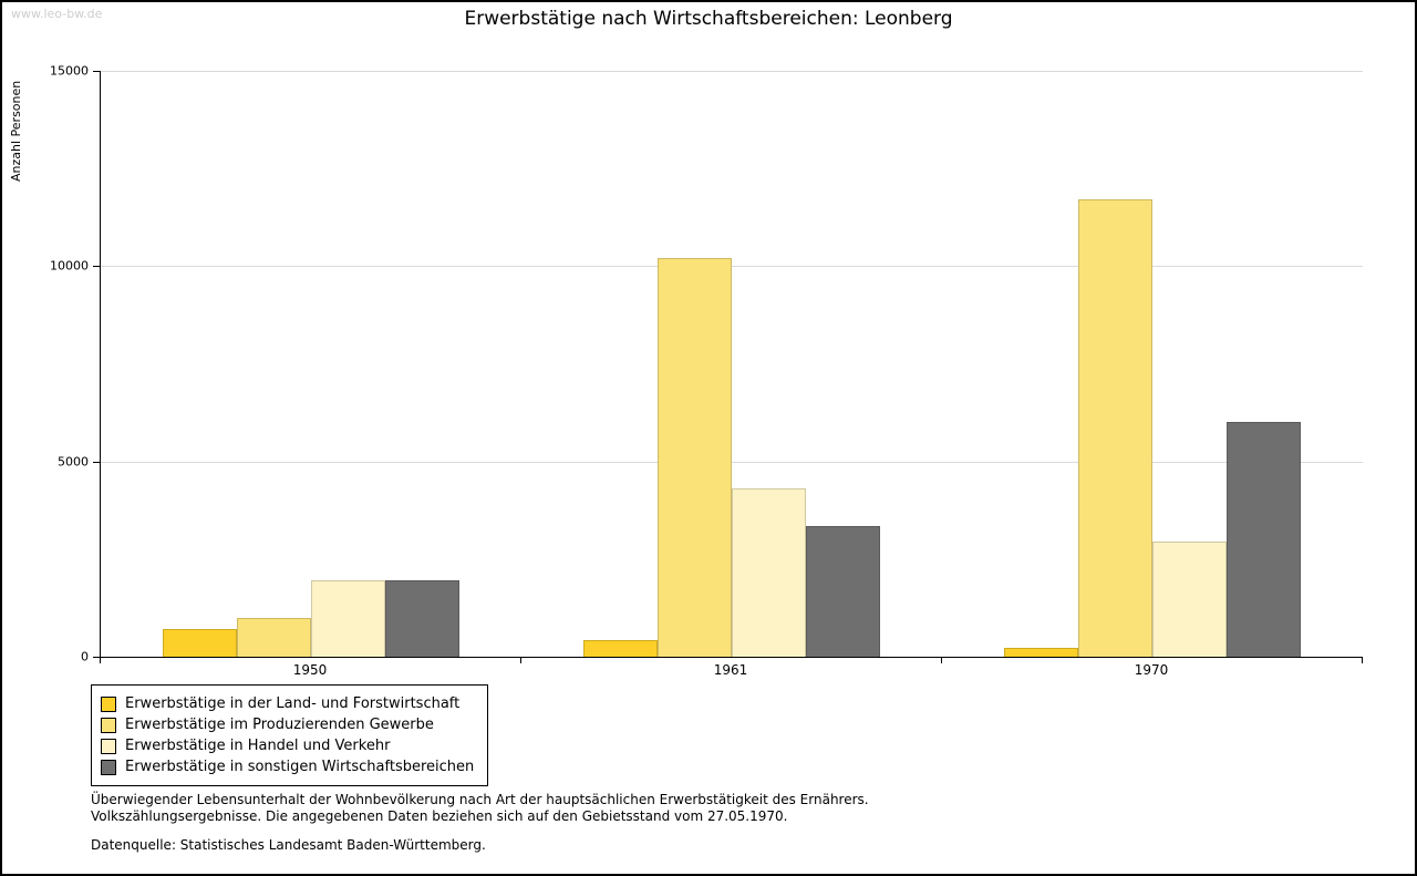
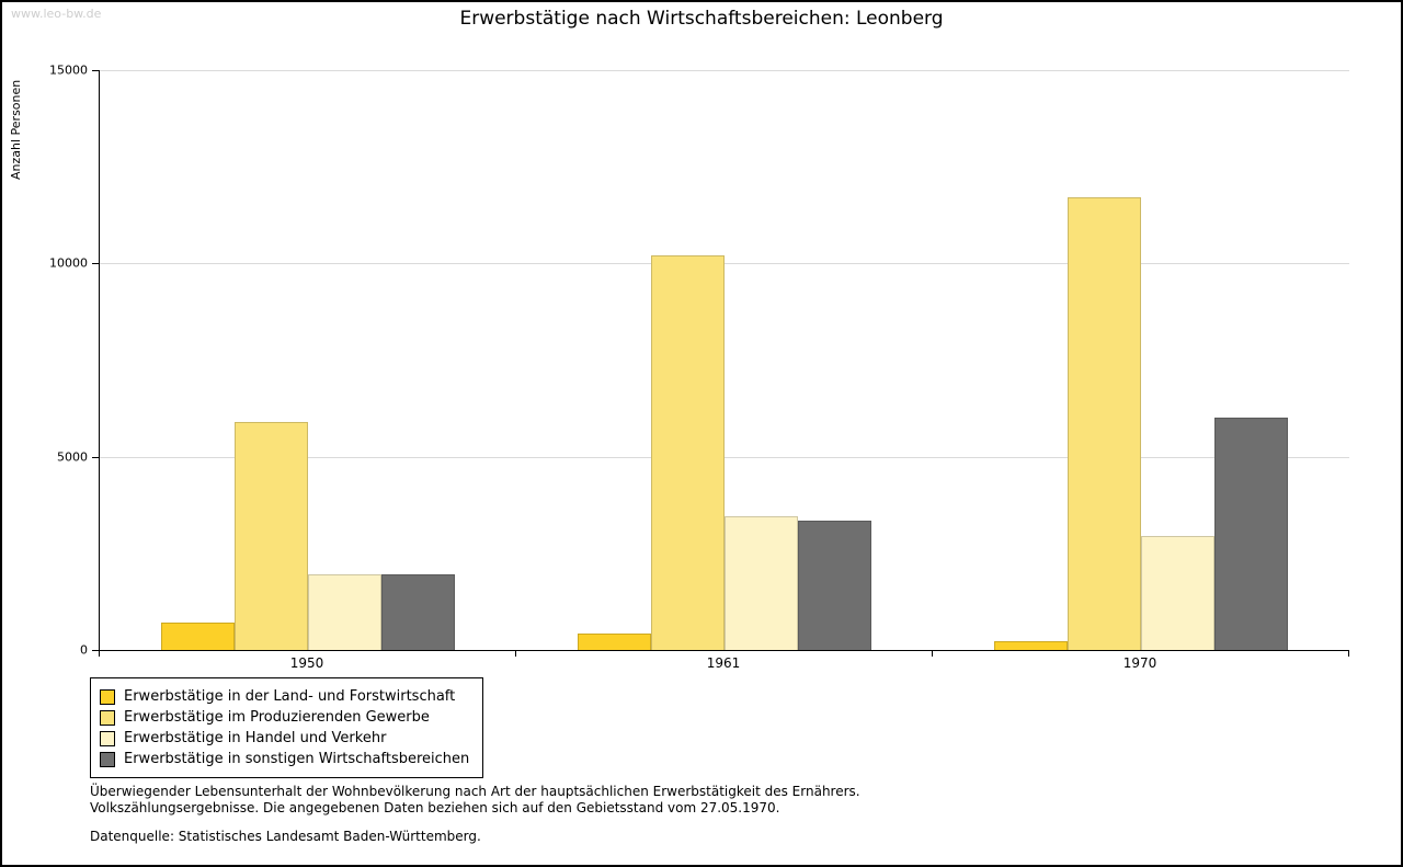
Erwerbstätige im Produzierenden Gewerbe/1950: 1000 -> 5900
Erwerbstätige in Handel und Verkehr/1961: 4300 -> 3400
